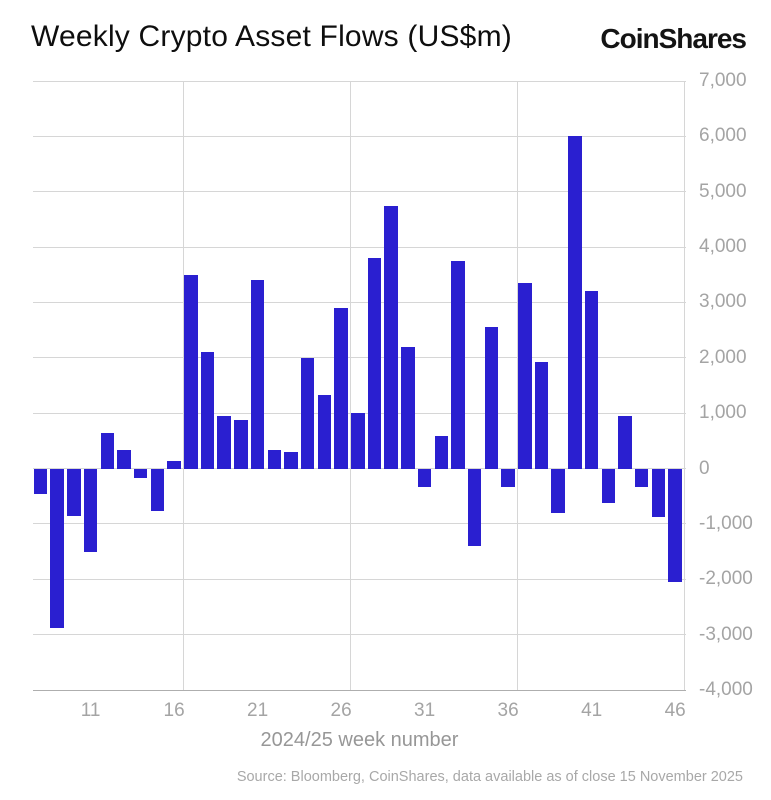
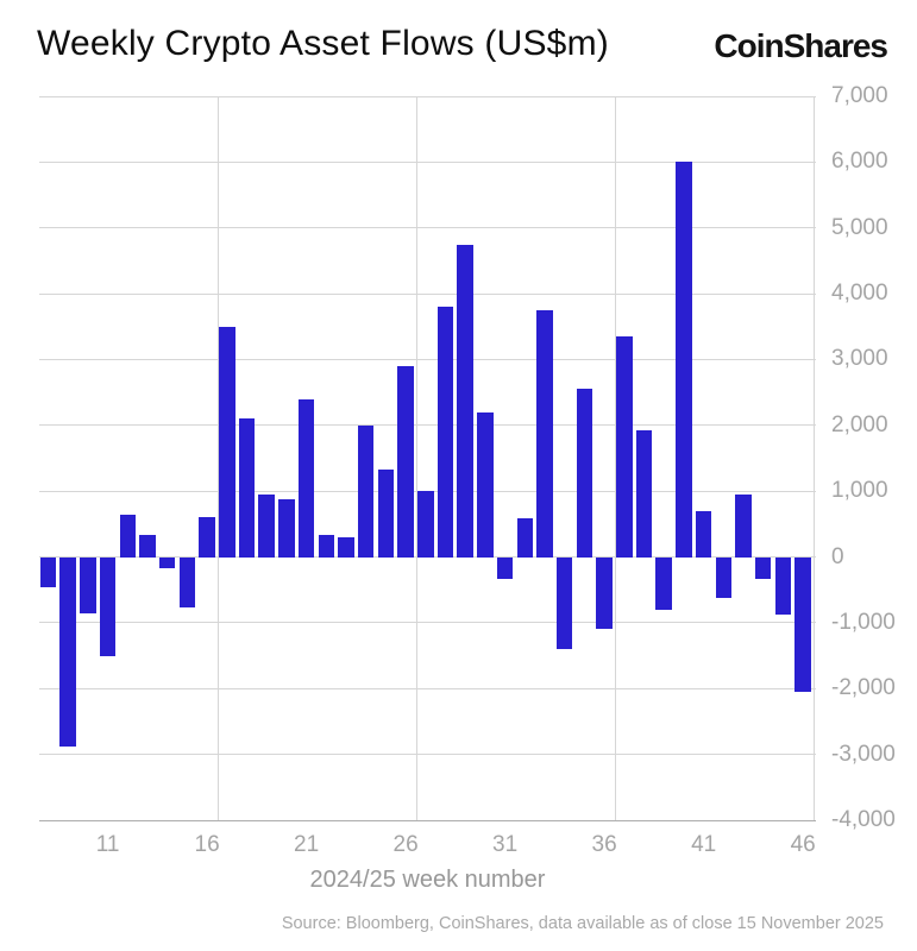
16: 100 -> 600
21: 3400 -> 2400
36: -300 -> -1100
41: 3200 -> 700
